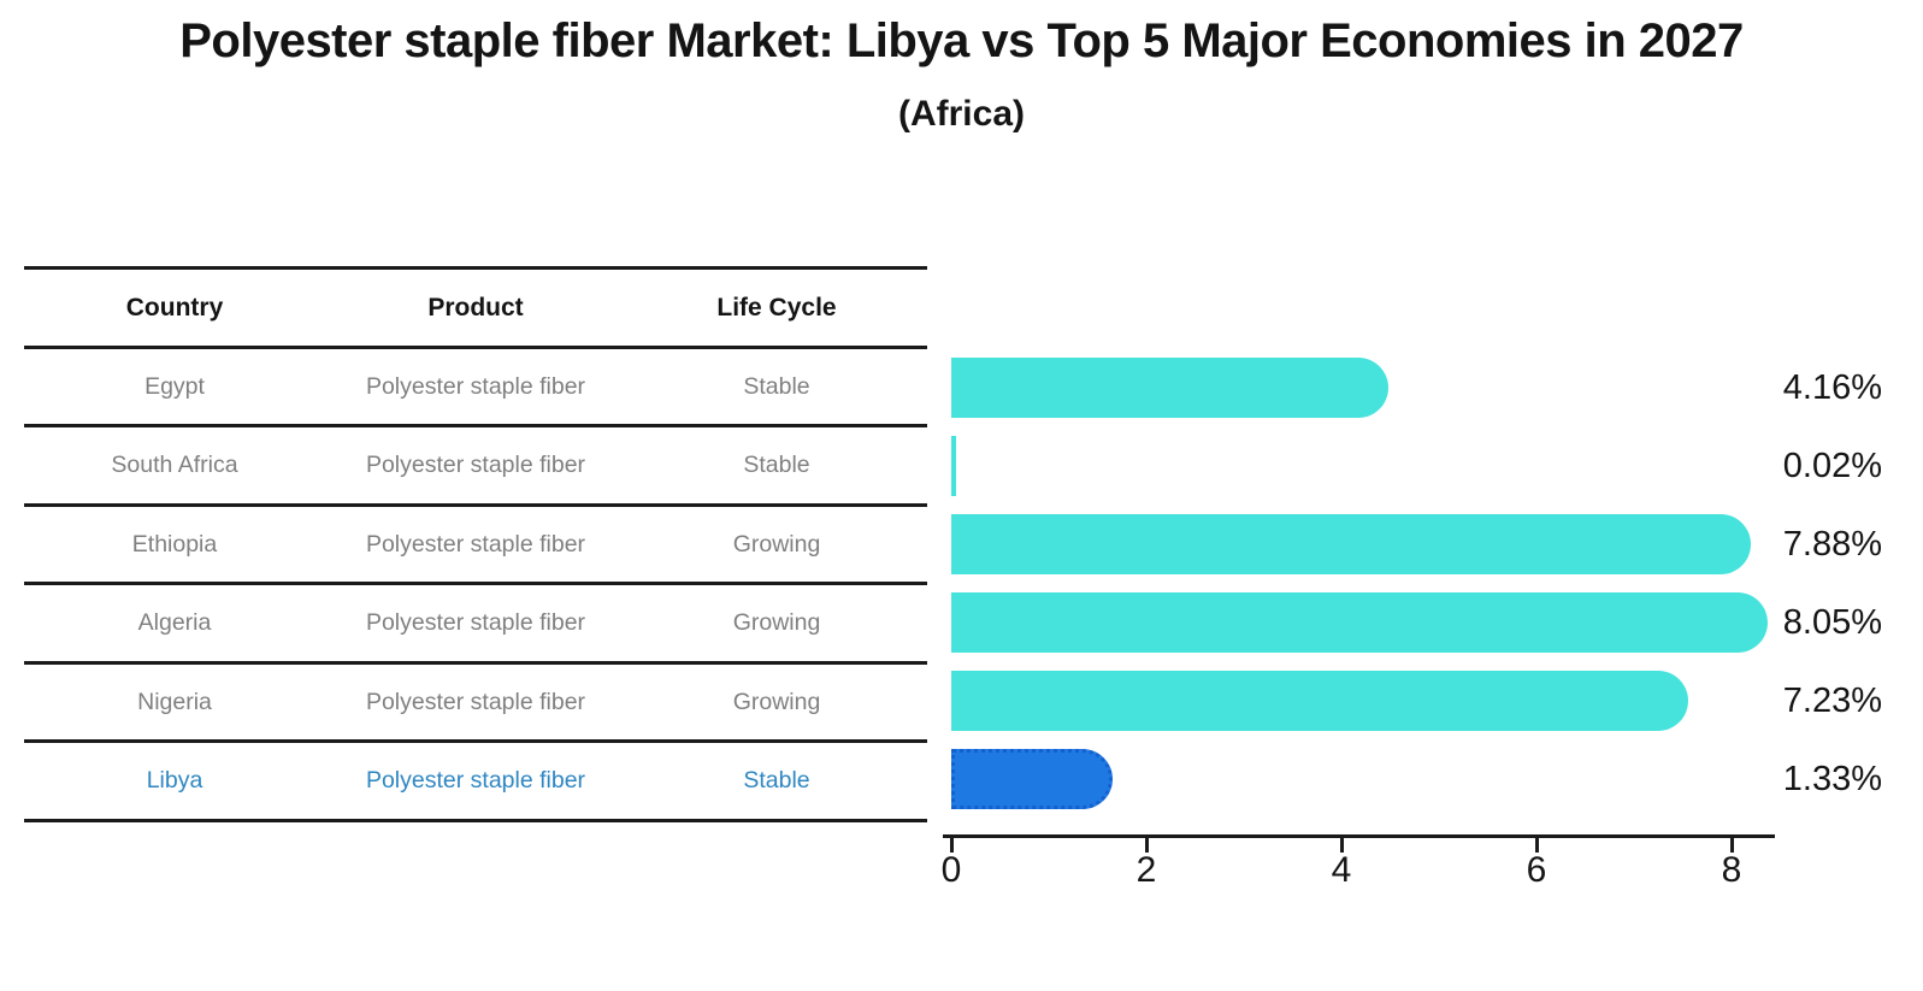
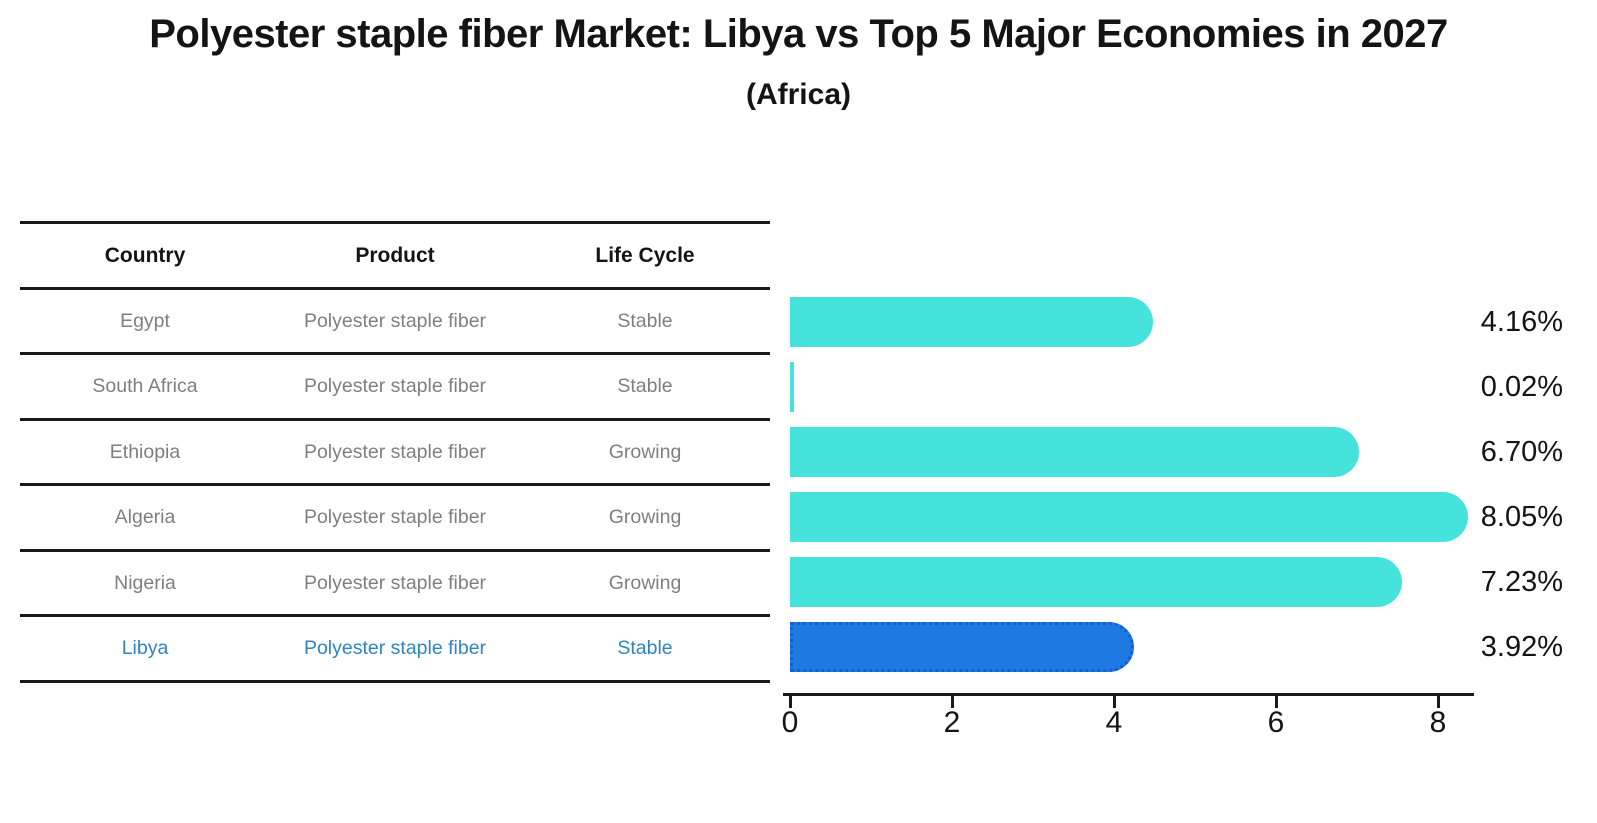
Ethiopia: 7.88% -> 6.70%
Libya: 1.33% -> 3.92%
